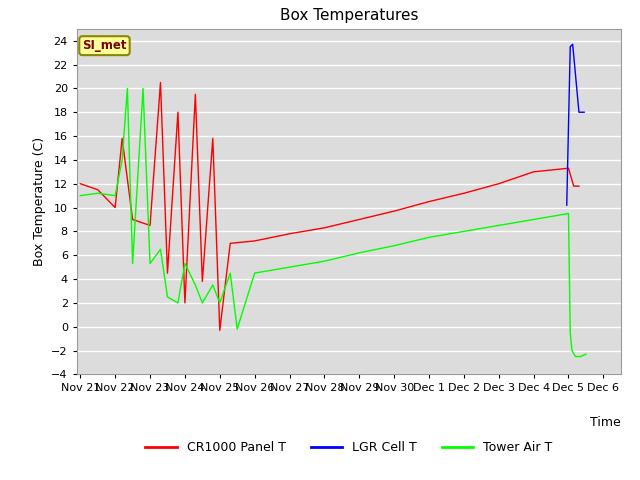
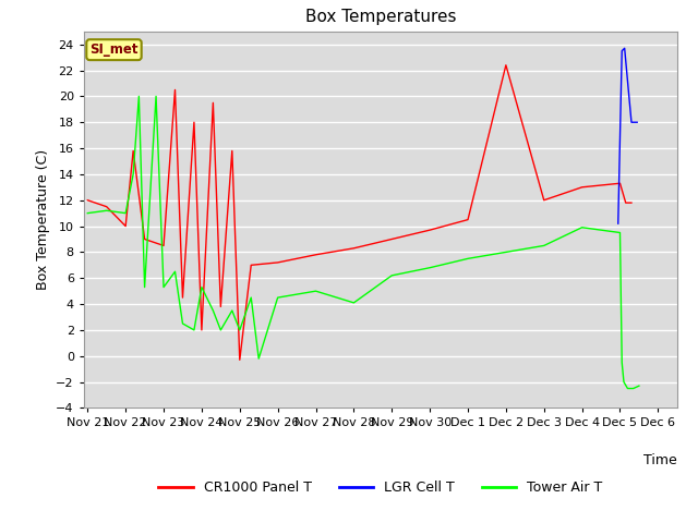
Tower Air T/Nov 28: 5.5 -> 4.1
CR1000 Panel T/Dec 2: 11.2 -> 22.4
Tower Air T/Dec 4: 9.0 -> 9.9
